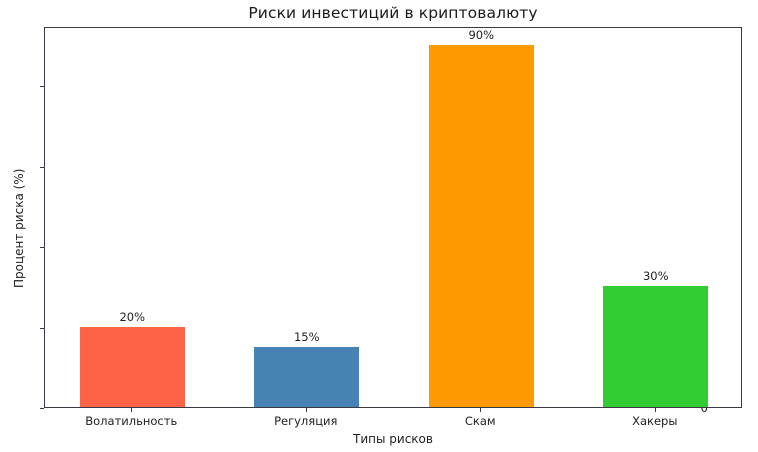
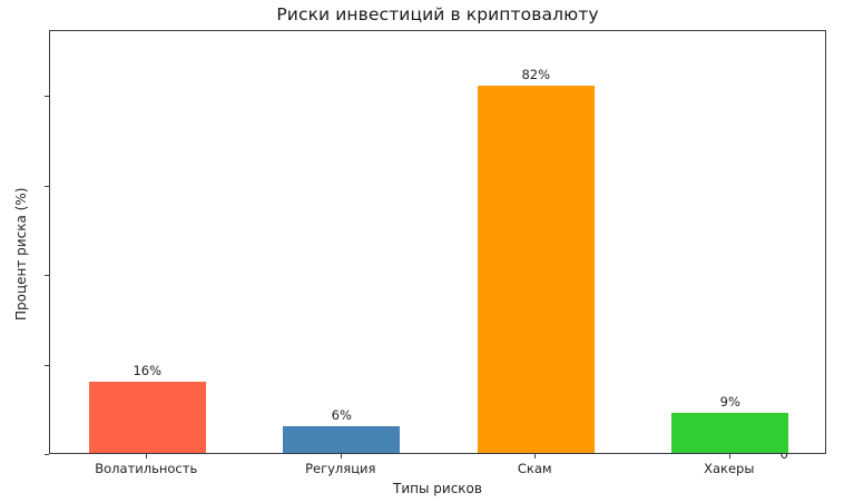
Волатильность: 20% -> 16%
Регуляция: 15% -> 6%
Скам: 90% -> 82%
Хакеры: 30% -> 9%
